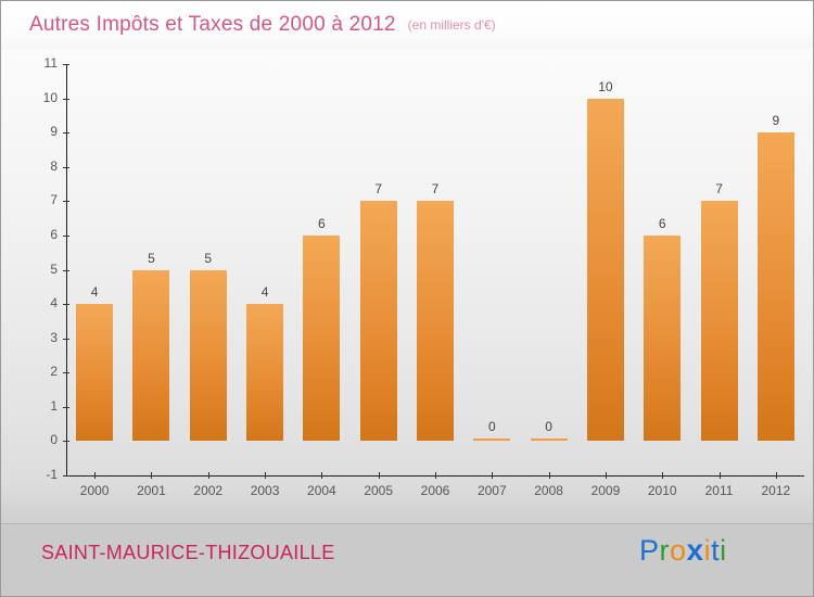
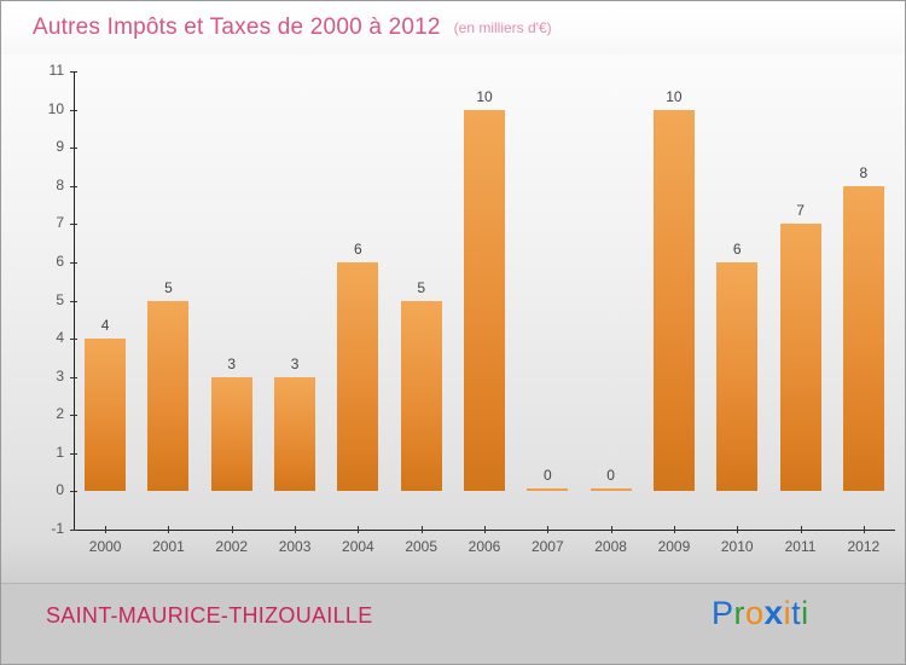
2002: 5 -> 3
2003: 4 -> 3
2005: 7 -> 5
2006: 7 -> 10
2012: 9 -> 8
